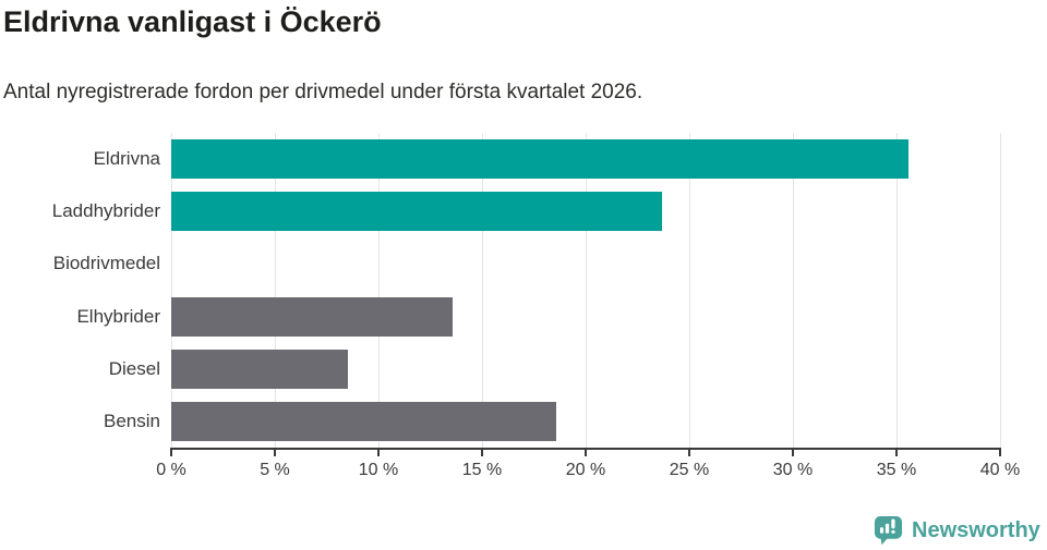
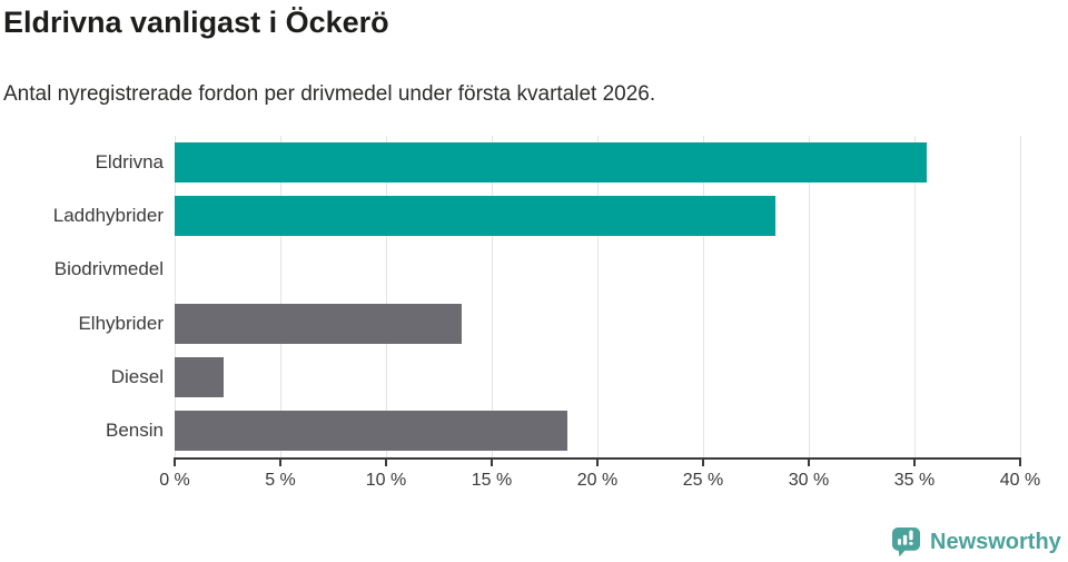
Laddhybrider: 23.7% -> 28.4%
Diesel: 8.5% -> 2.3%
